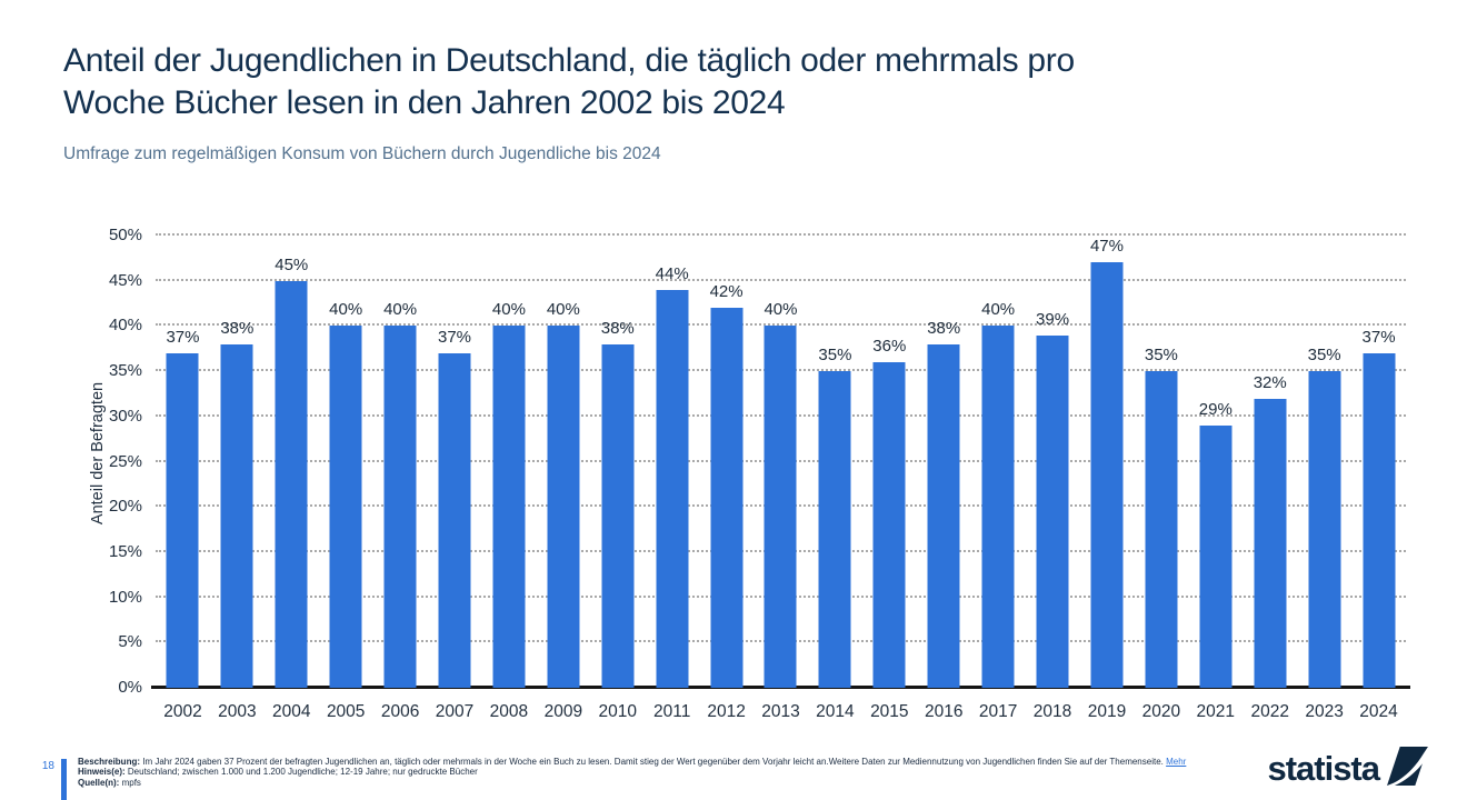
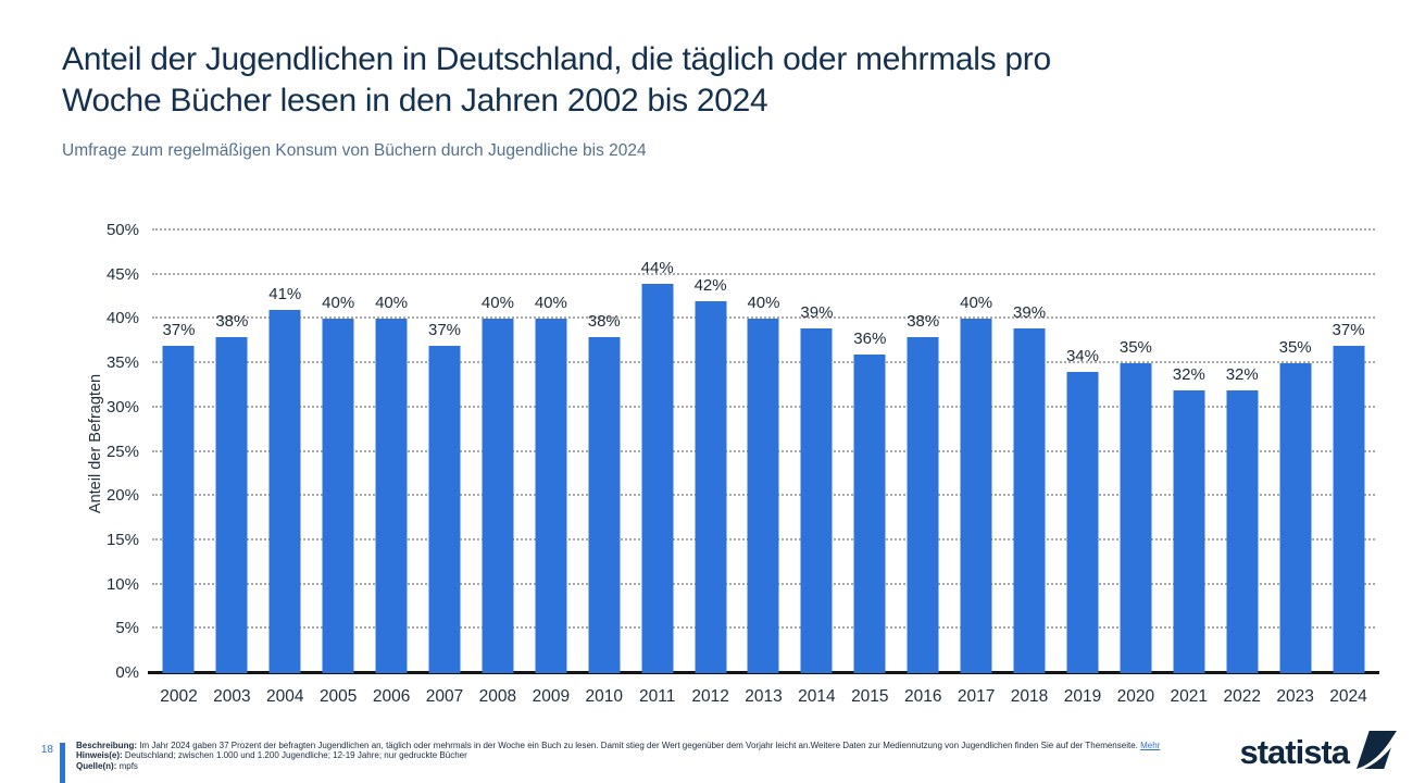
2004: 45% -> 41%
2014: 35% -> 39%
2019: 47% -> 34%
2021: 29% -> 32%
